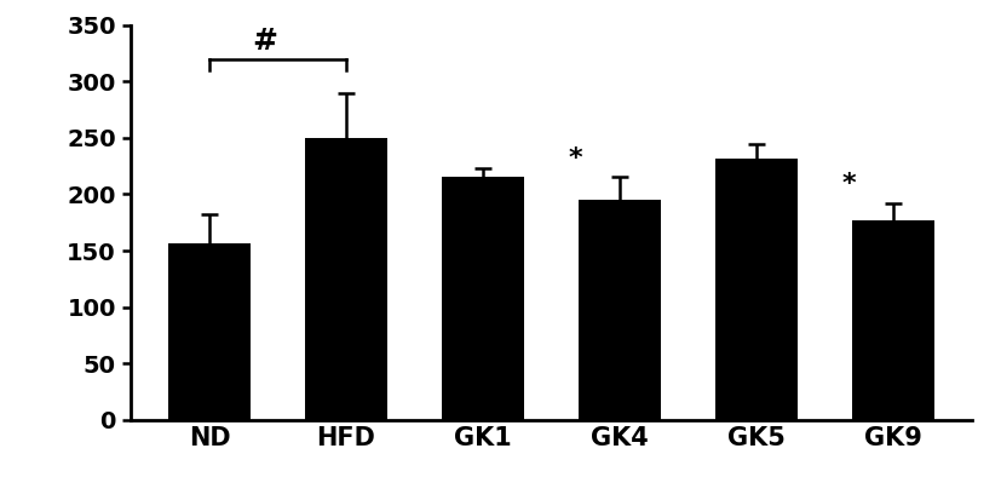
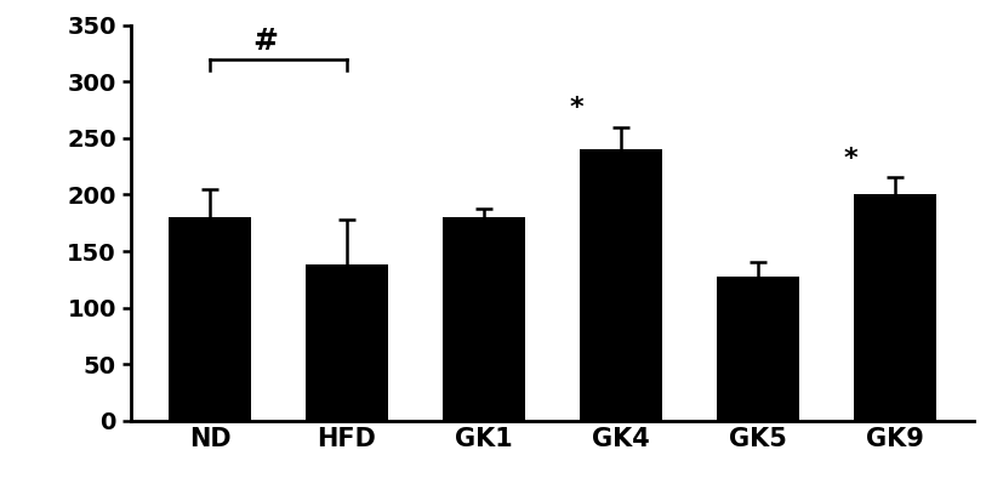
ND: 157 -> 180
HFD: 250 -> 138
GK1: 215 -> 180
GK4: 195 -> 240
GK5: 232 -> 128
GK9: 177 -> 200
